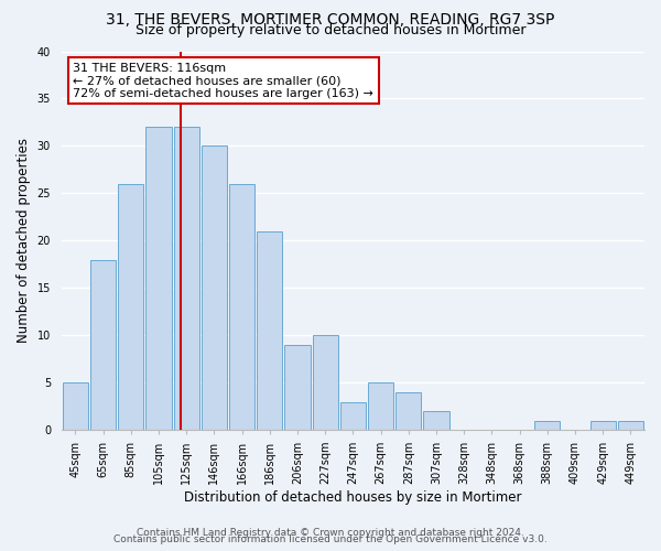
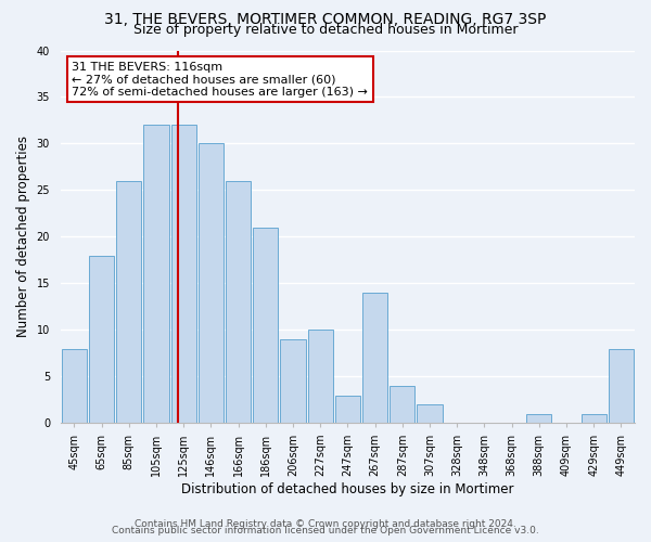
45sqm: 5 -> 8
267sqm: 5 -> 14
449sqm: 1 -> 8
